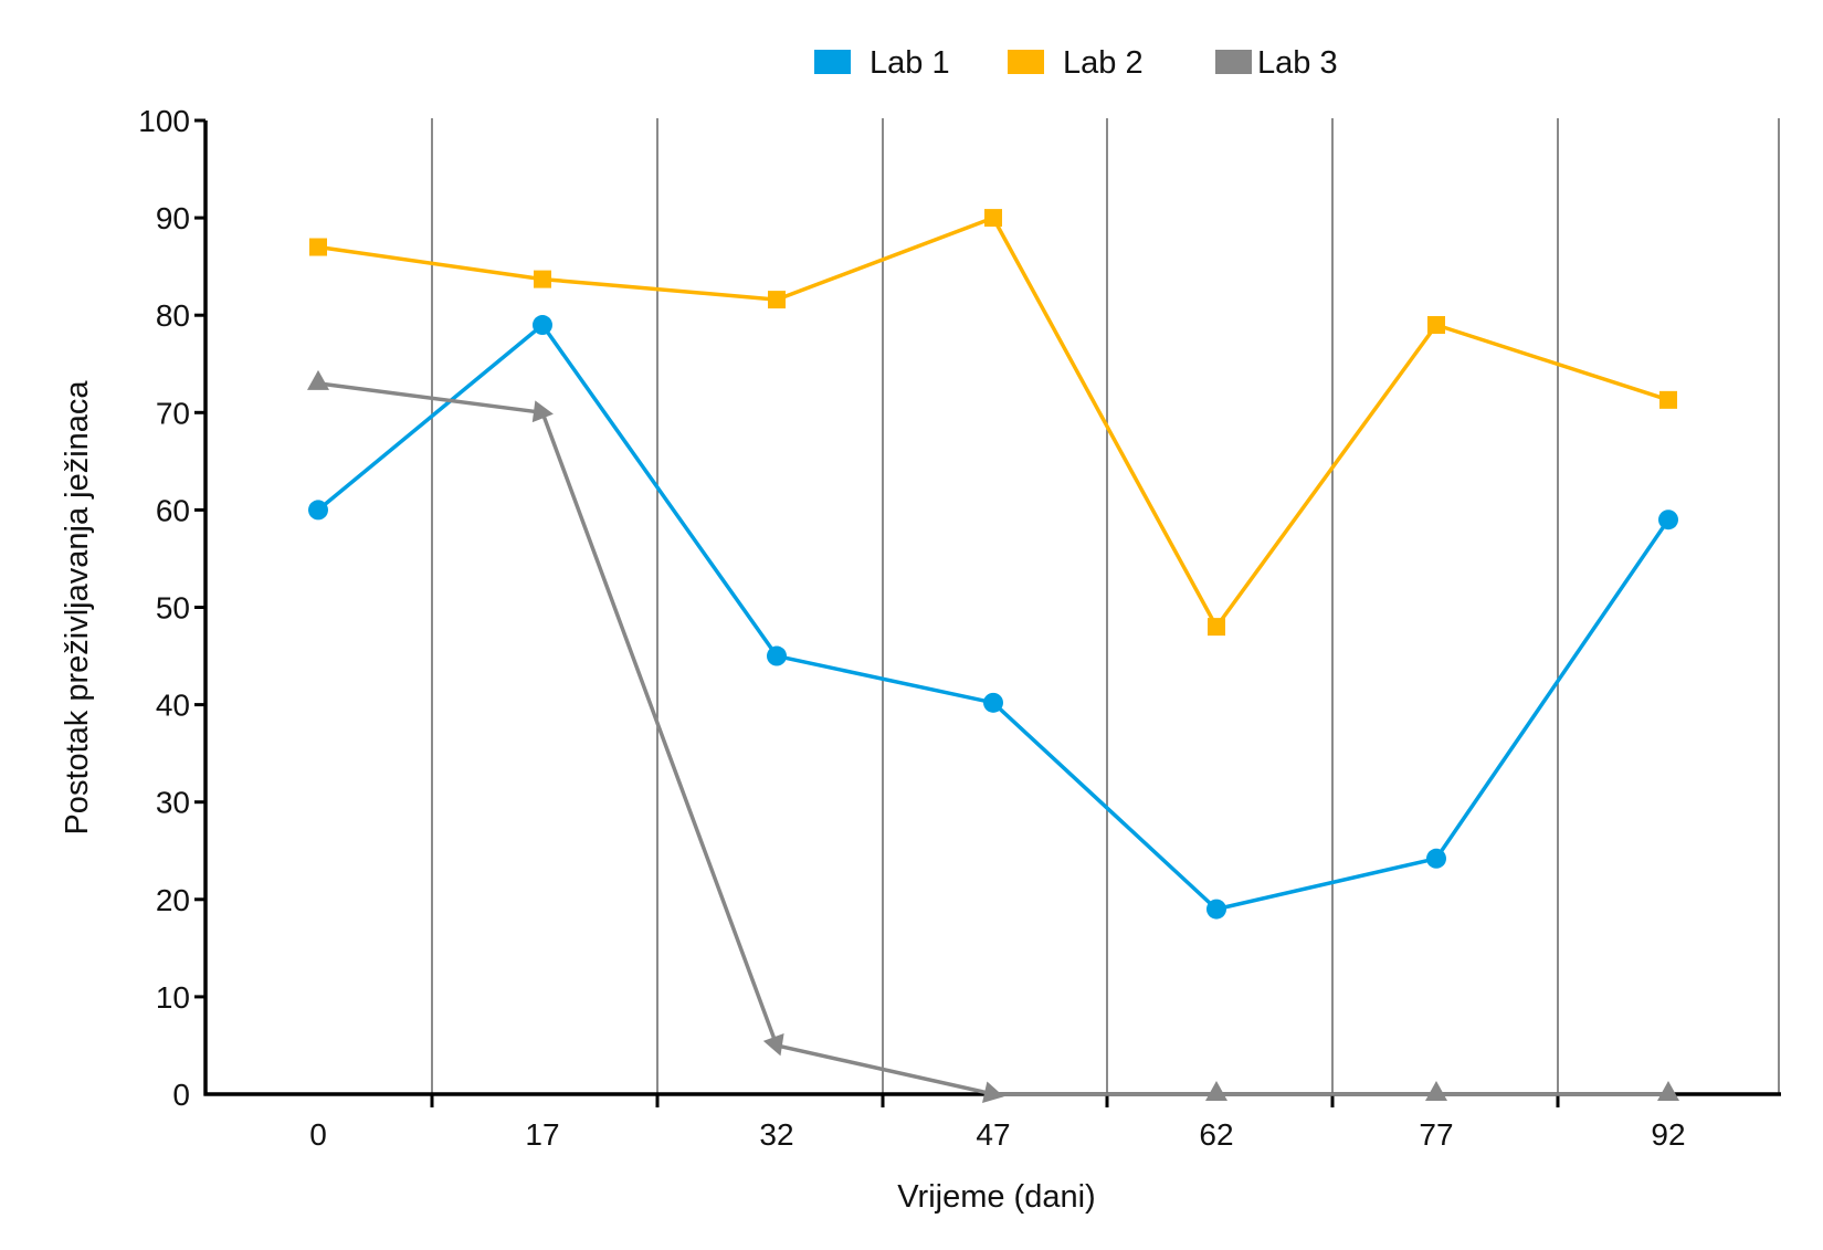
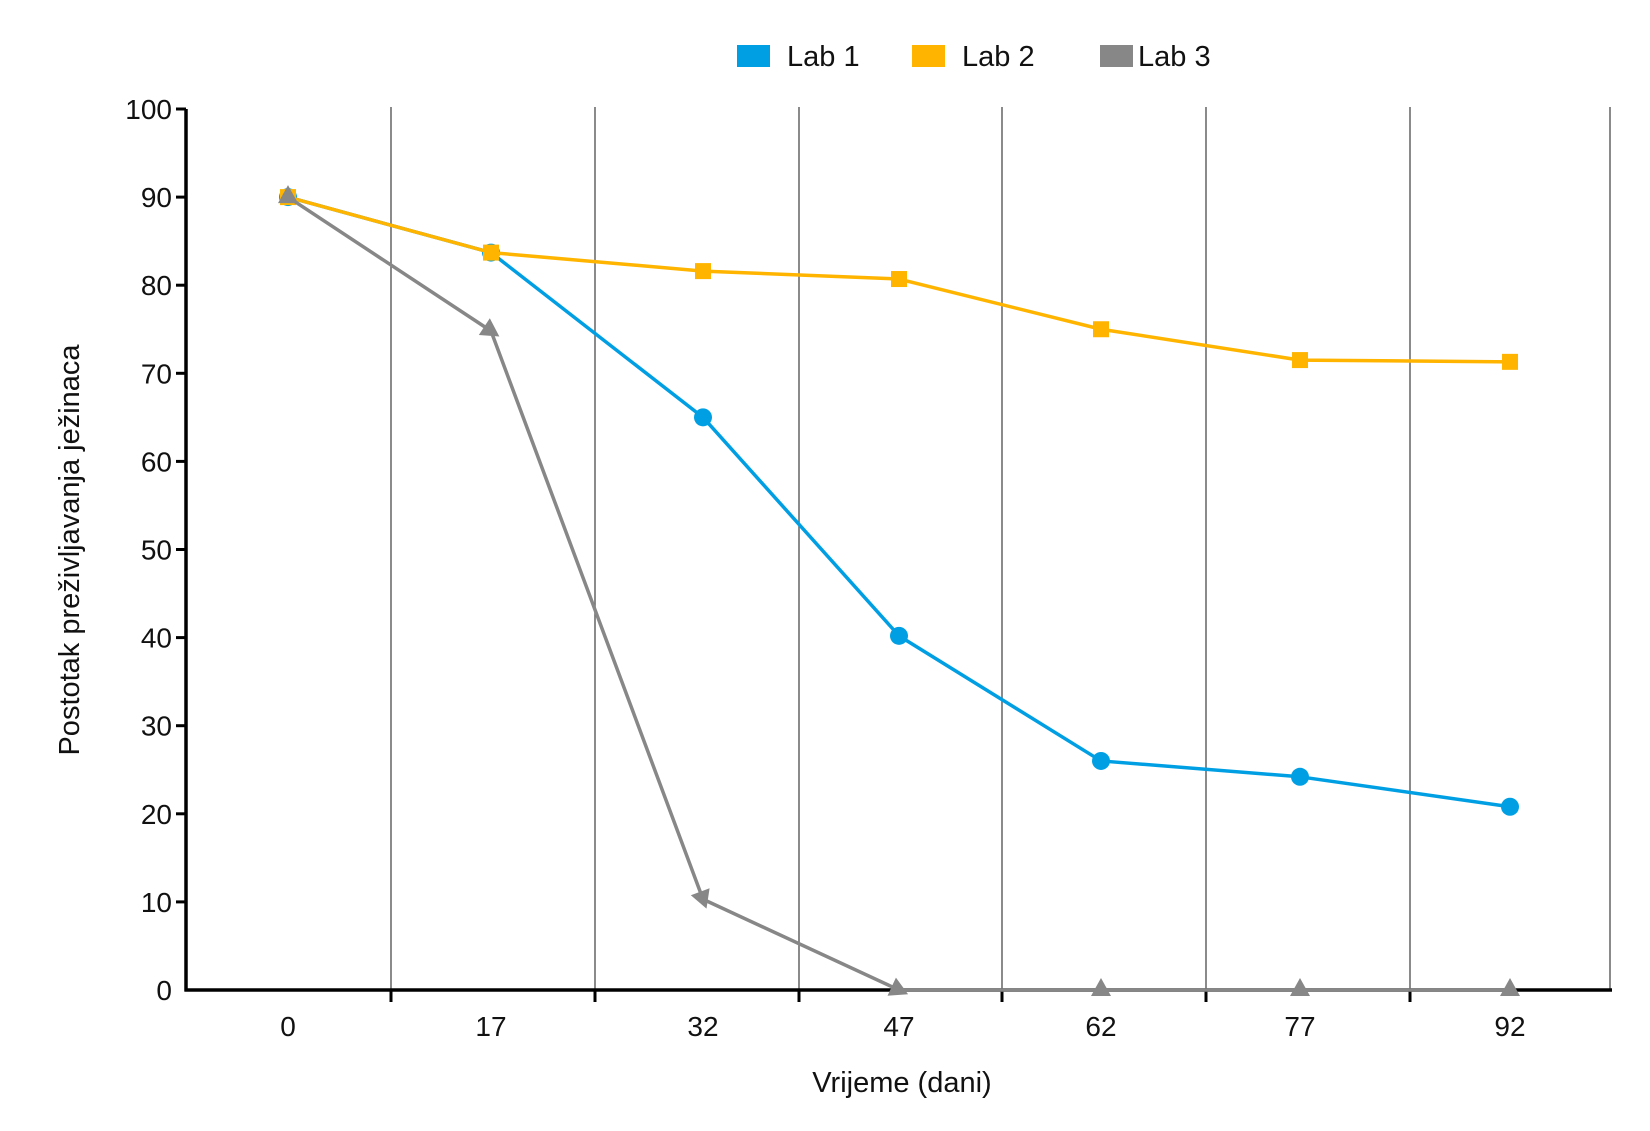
Lab 1/0: 60 -> 90
Lab 2/0: 87 -> 90
Lab 3/0: 73 -> 90
Lab 1/17: 79 -> 84
Lab 3/17: 70 -> 75
Lab 1/32: 45 -> 65
Lab 3/32: 5 -> 10
Lab 2/47: 90 -> 81
Lab 1/62: 19 -> 26
Lab 2/62: 48 -> 75
Lab 2/77: 79 -> 72
Lab 1/92: 59 -> 21
